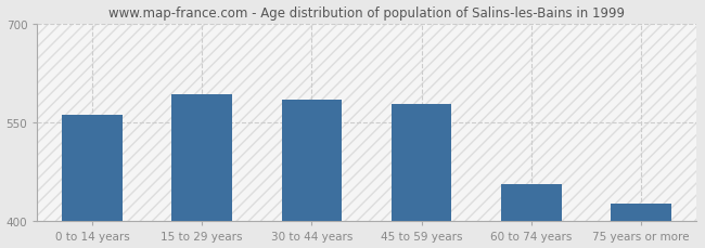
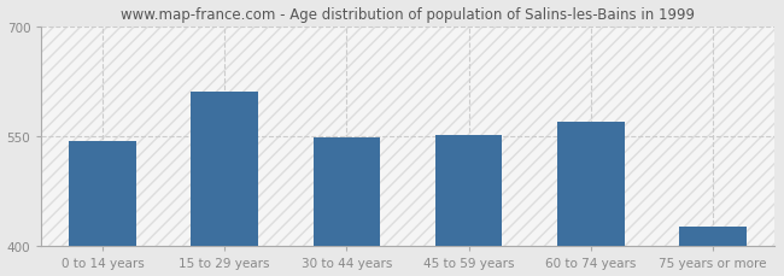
0 to 14 years: 562 -> 544
15 to 29 years: 592 -> 610
30 to 44 years: 585 -> 548
45 to 59 years: 578 -> 552
60 to 74 years: 456 -> 570
